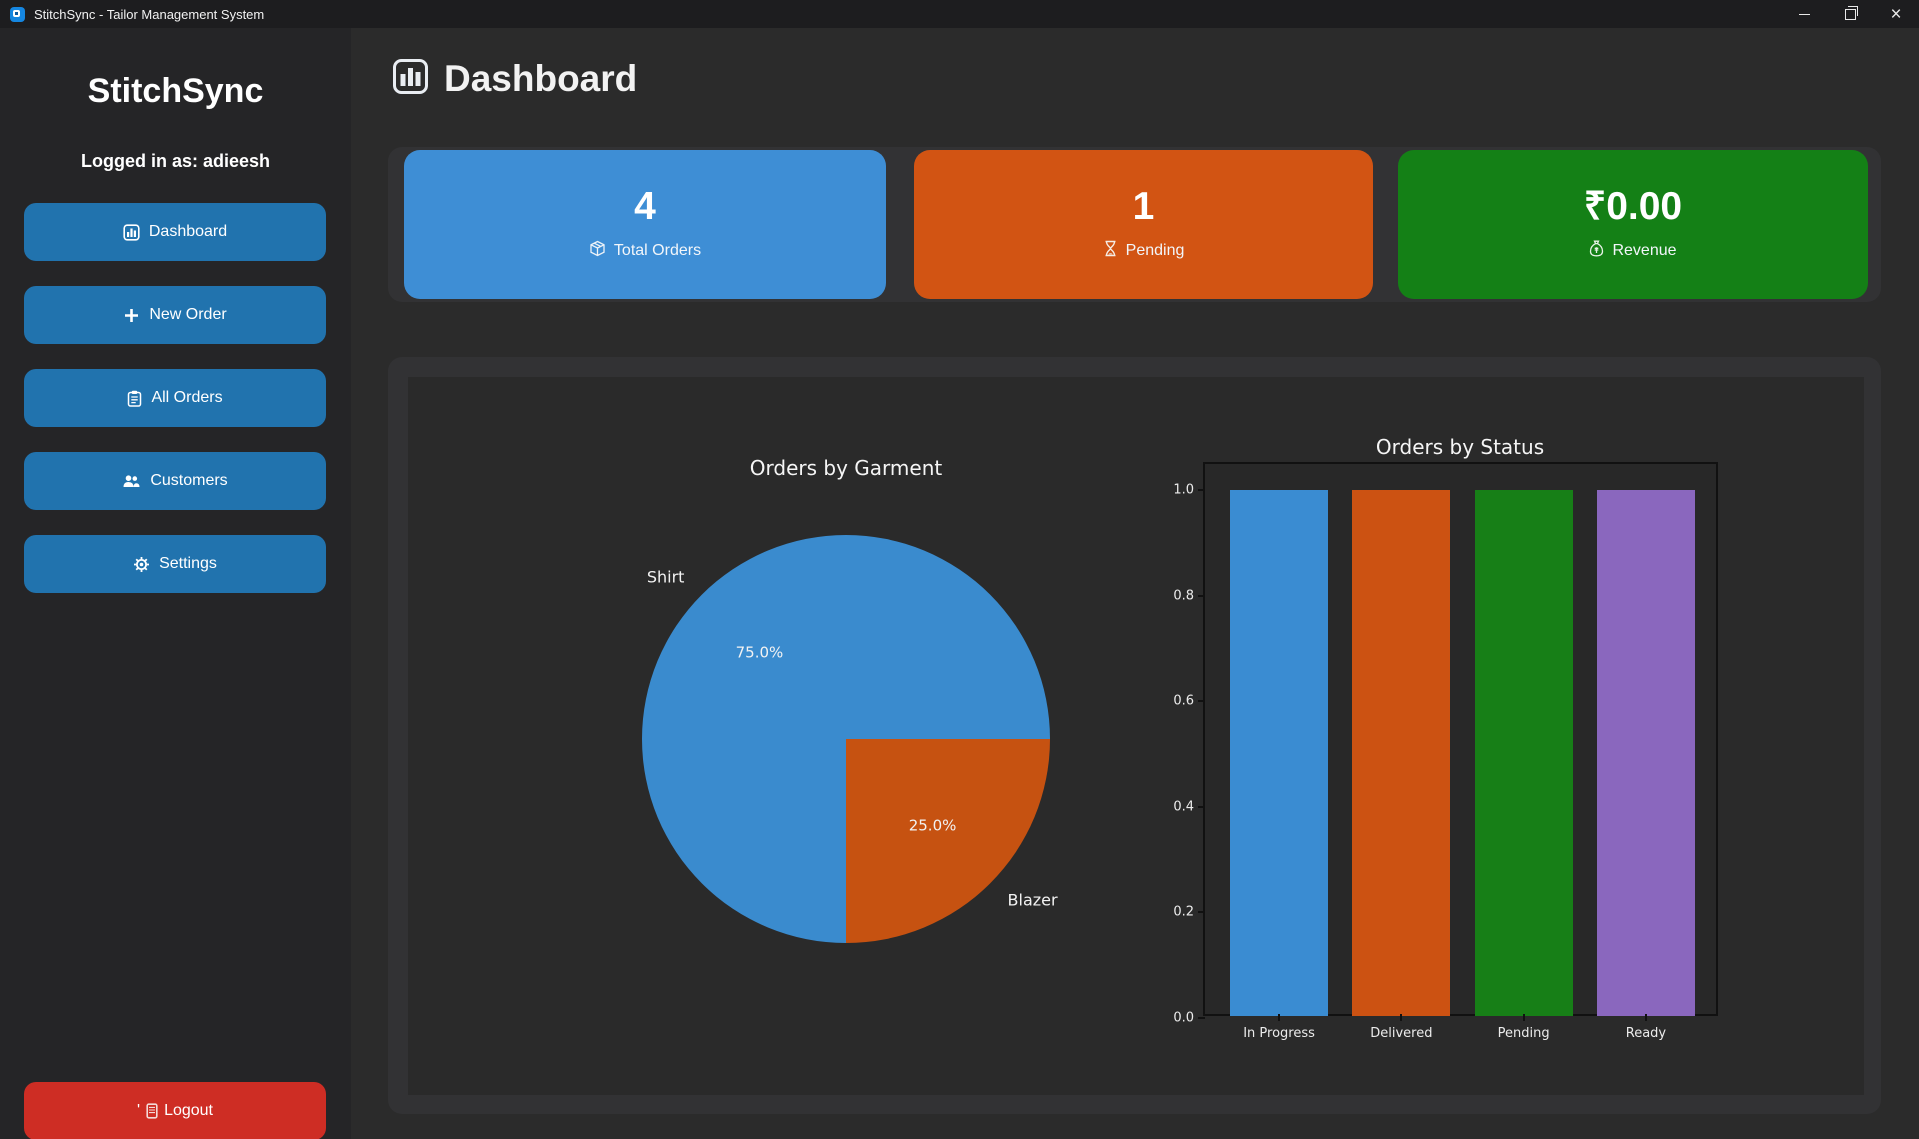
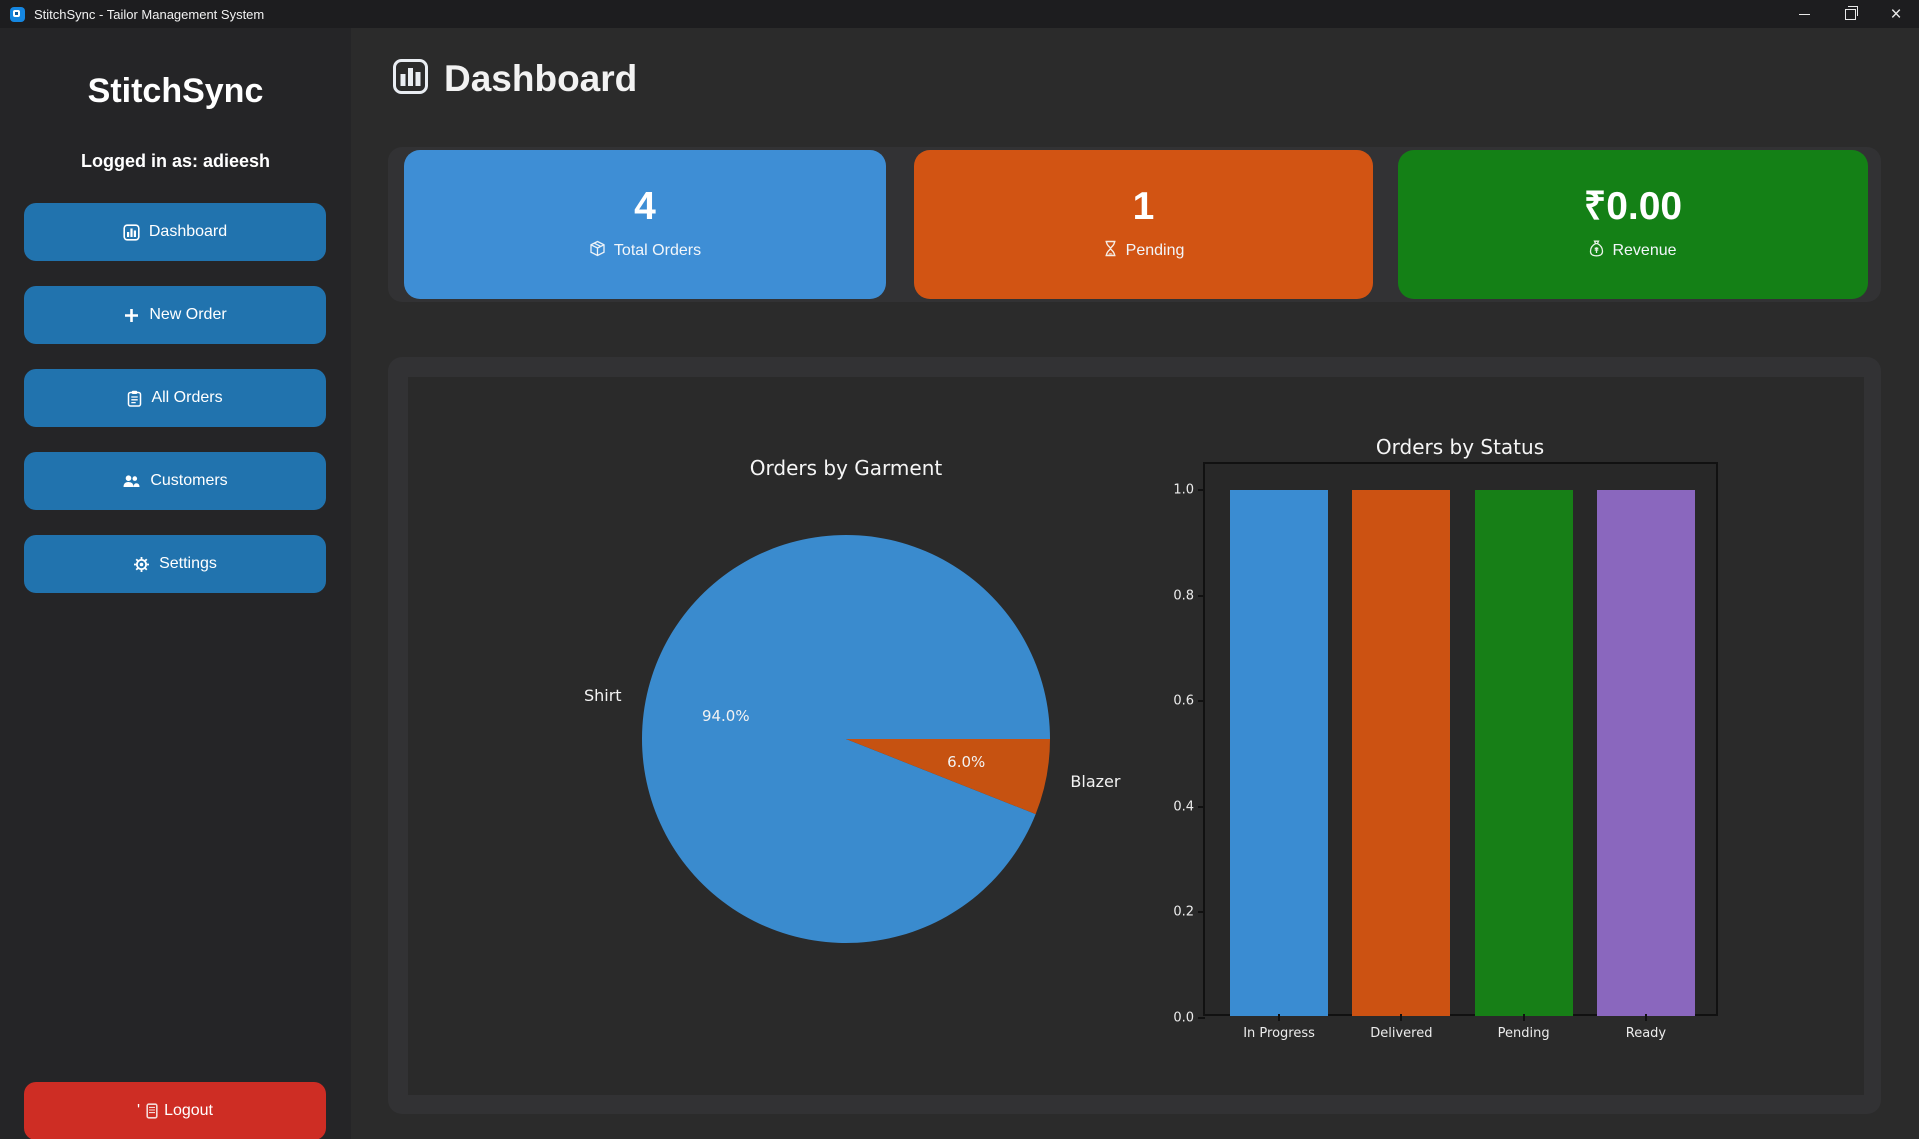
Orders by Garment/Shirt: 75.0% -> 94.0%
Orders by Garment/Blazer: 25.0% -> 6.0%
